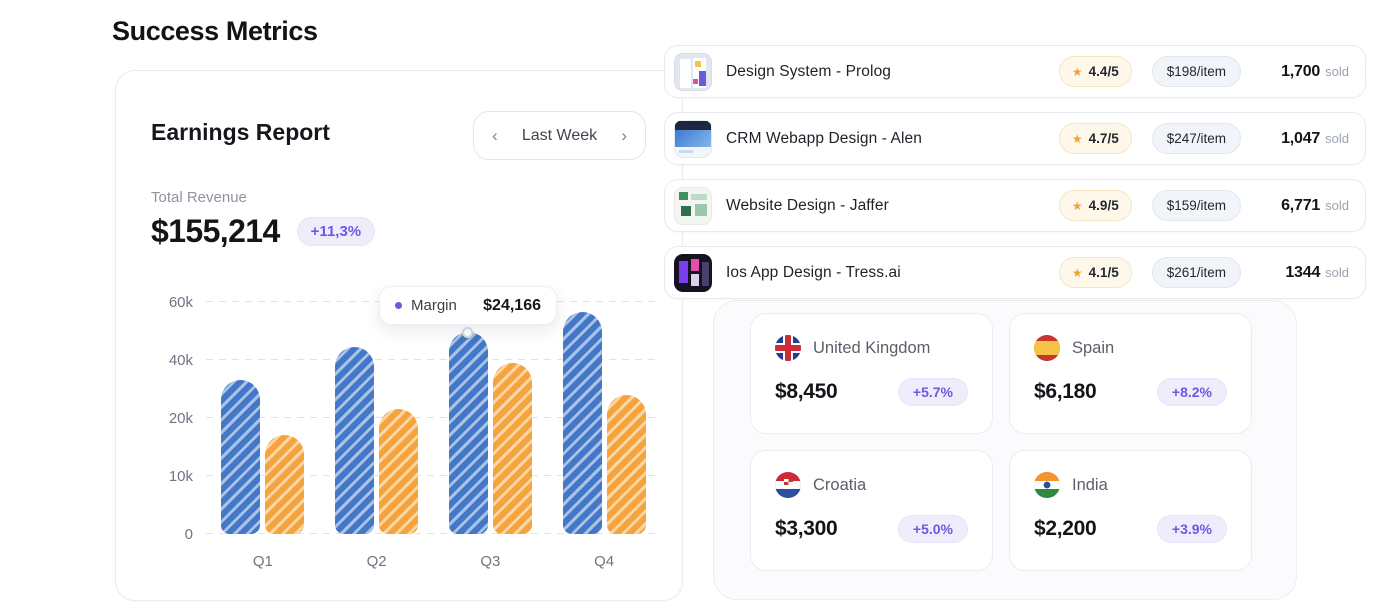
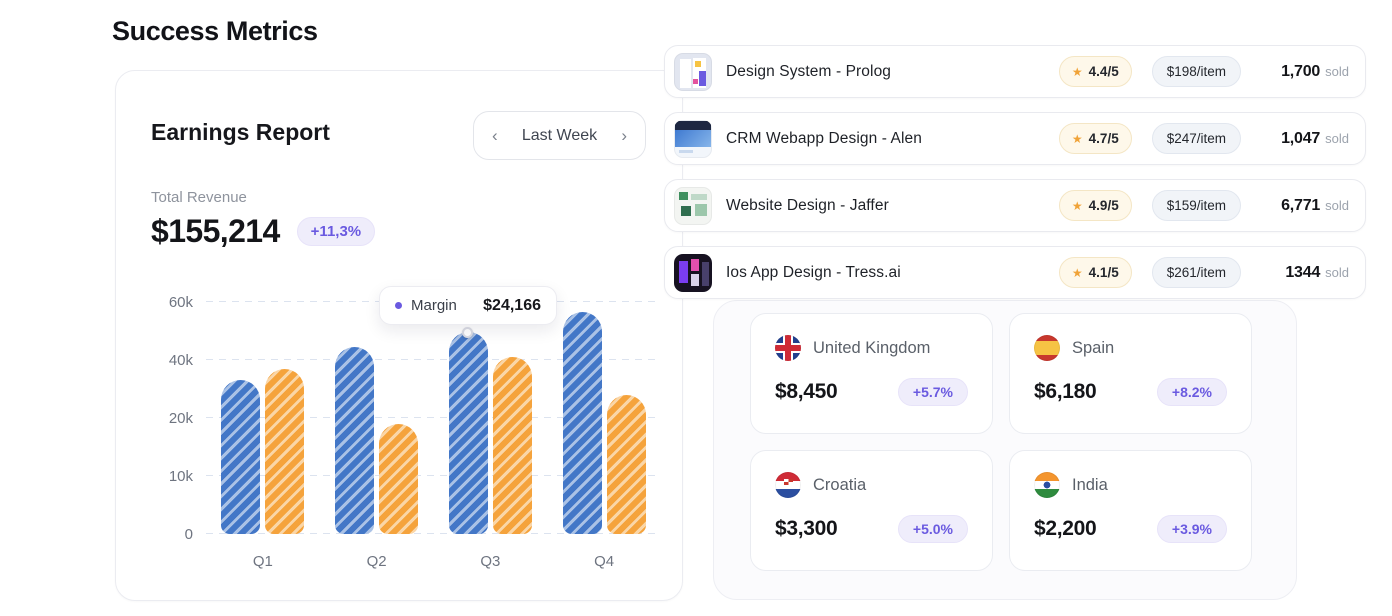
Margin/Q1: 17k -> 37k
Margin/Q2: 23k -> 19k
Margin/Q3: 39k -> 41k
